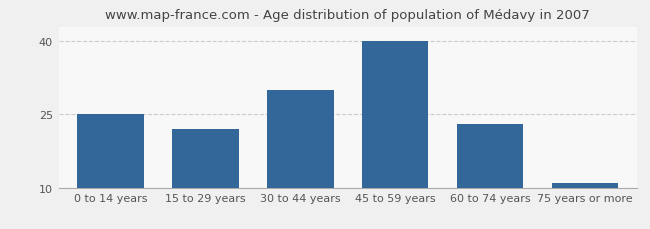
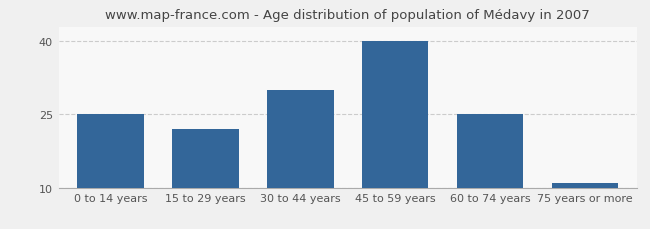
60 to 74 years: 23 -> 25
